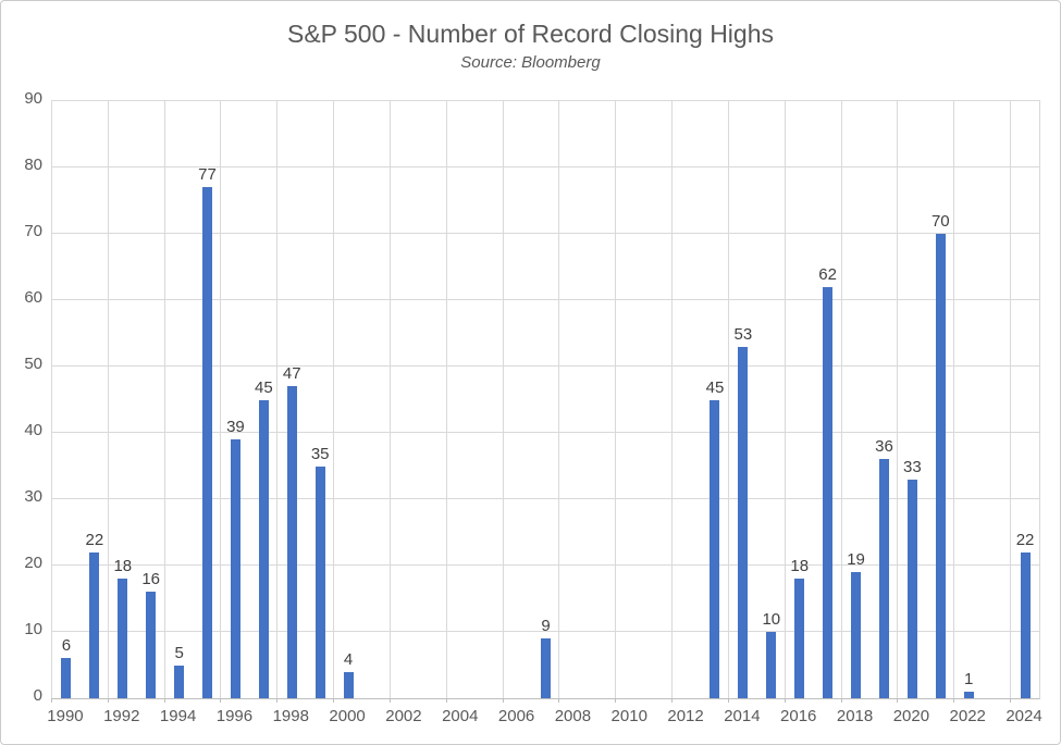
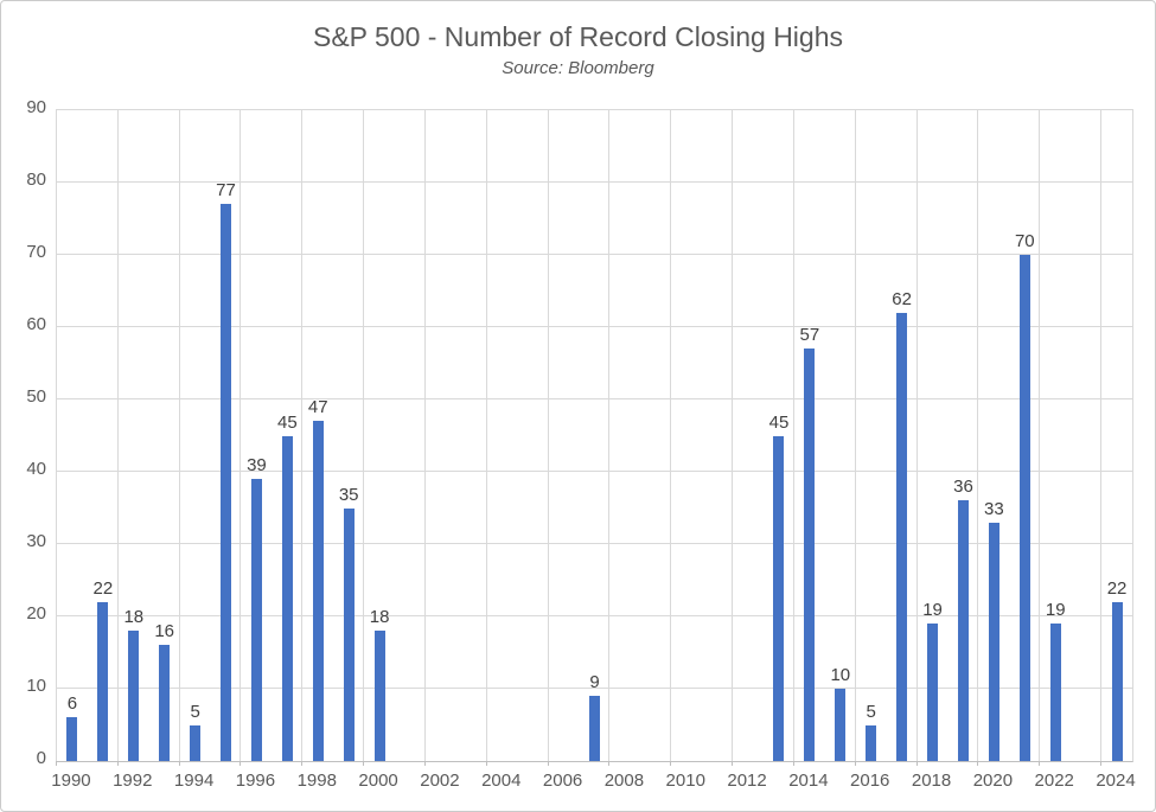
2000: 4 -> 18
2014: 53 -> 57
2016: 18 -> 5
2022: 1 -> 19
